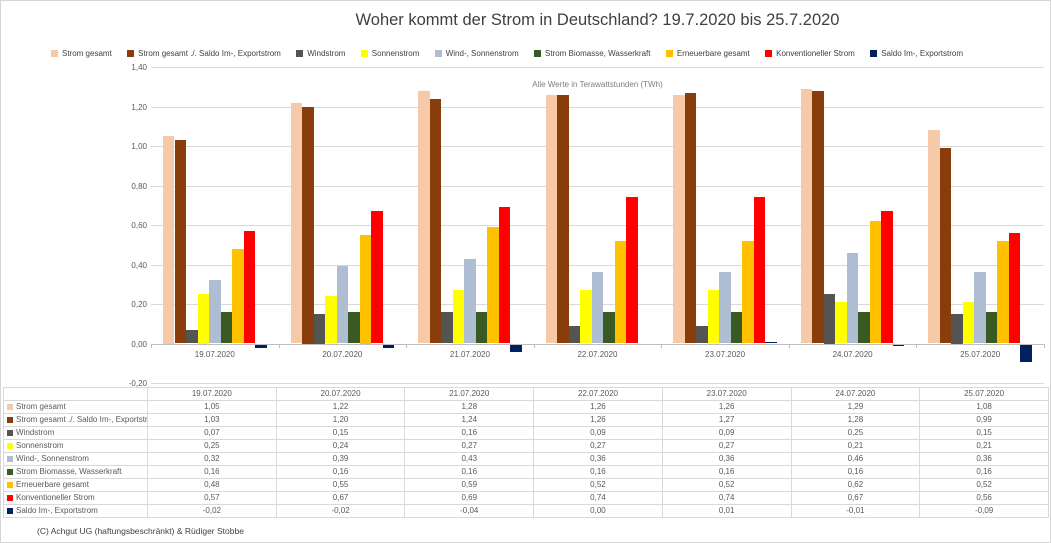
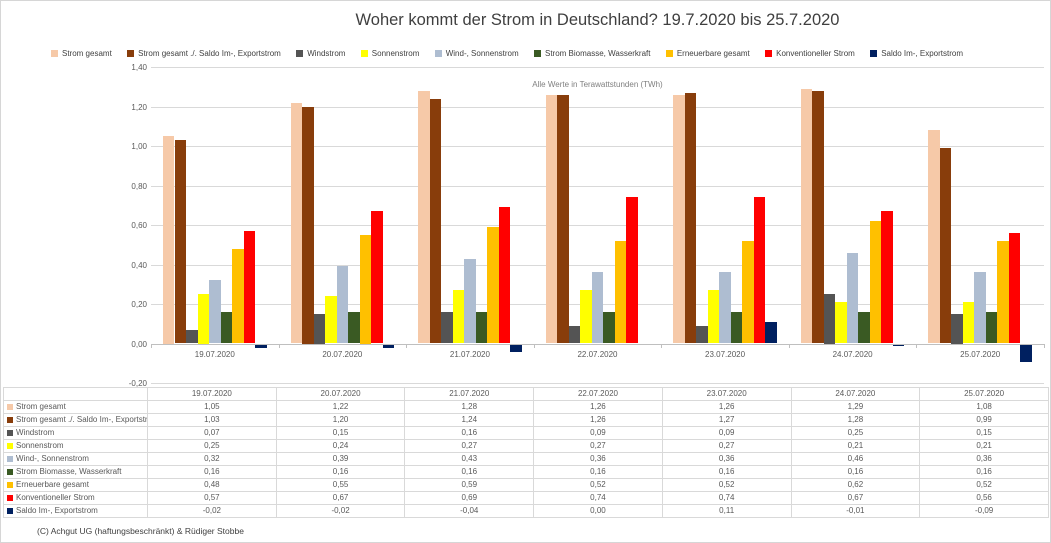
Saldo Im-, Exportstrom/23.07.2020: 0,01 -> 0,11
